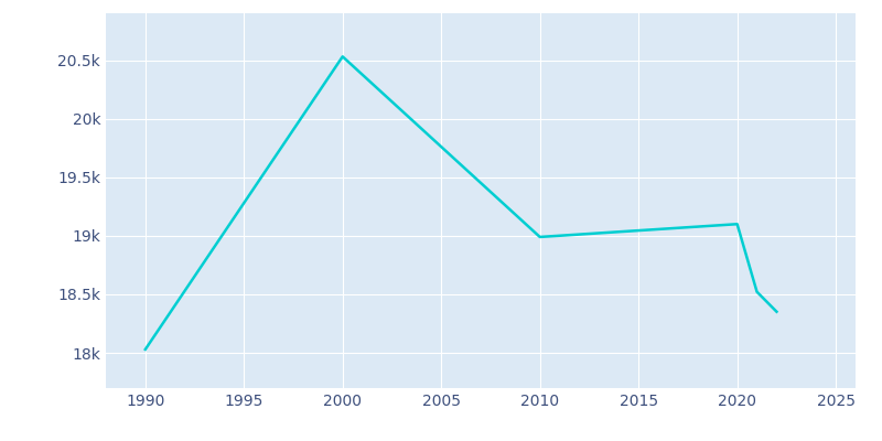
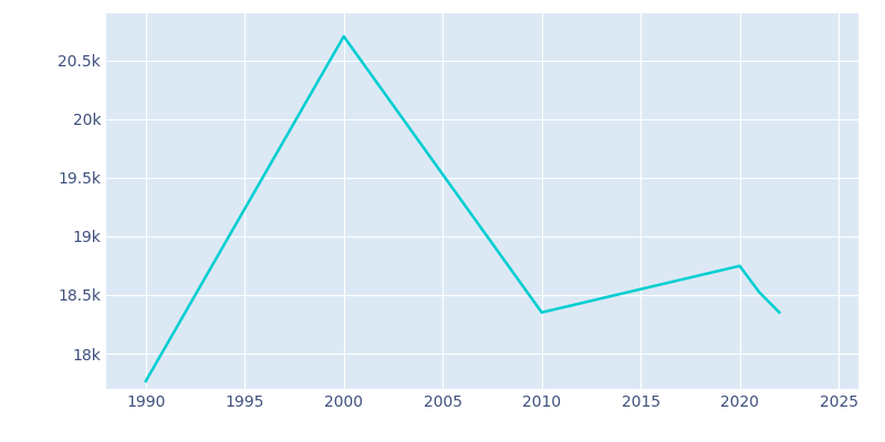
1990: 18.03k -> 17.77k
2000: 20.53k -> 20.70k
2010: 18.99k -> 18.35k
2020: 19.10k -> 18.75k
